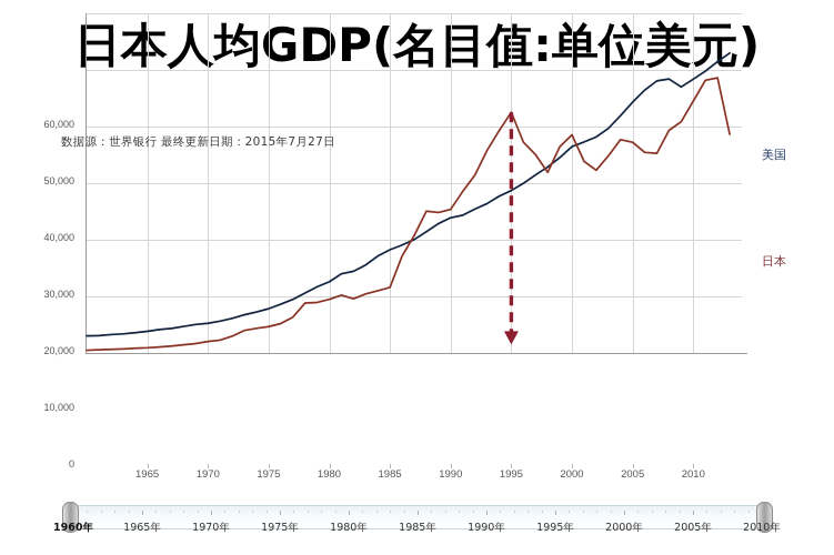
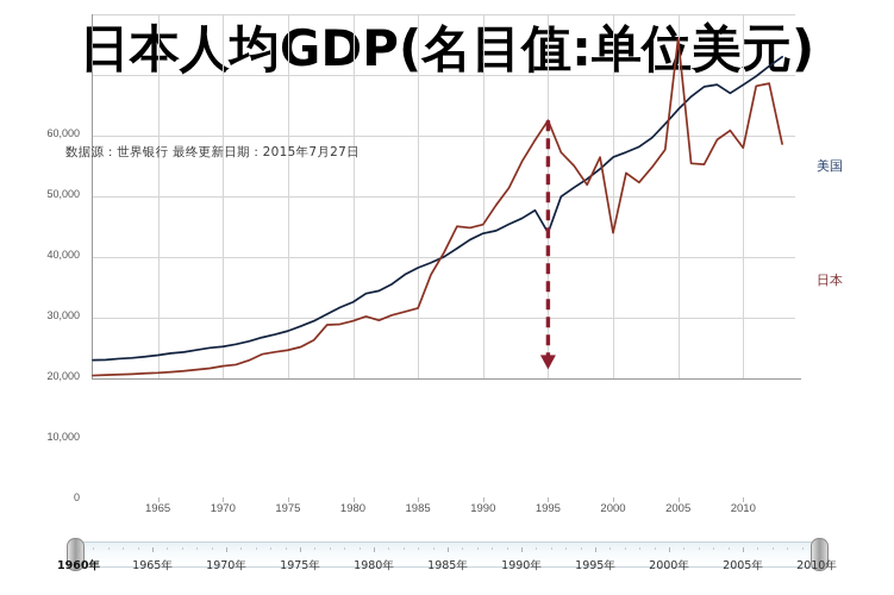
美国/1995: 29000 -> 24000
日本/2000: 39000 -> 24000
日本/2005: 37000 -> 56000
日本/2010: 45000 -> 38000
